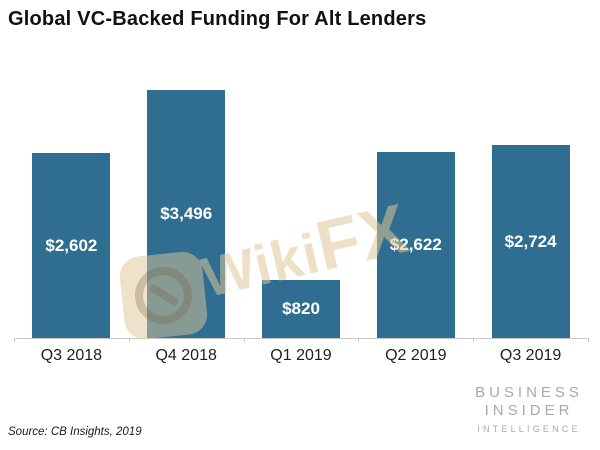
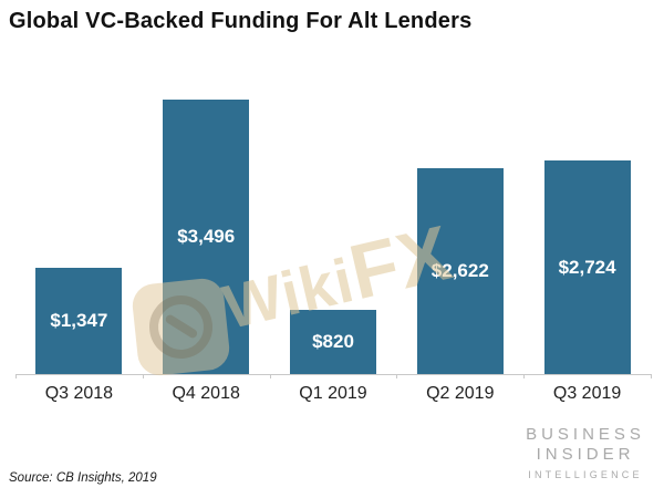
Q3 2018: $2,602 -> $1,347
